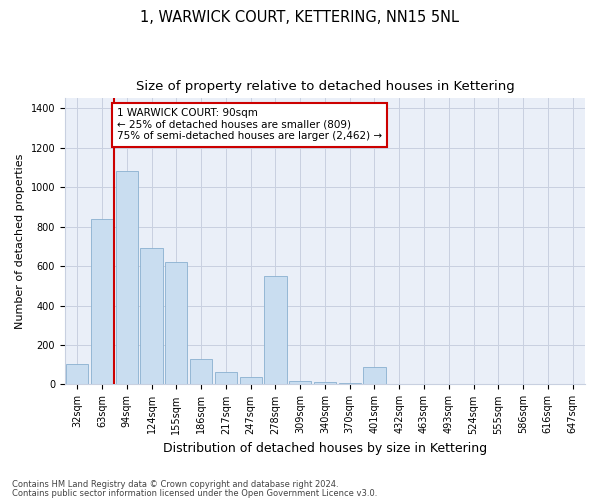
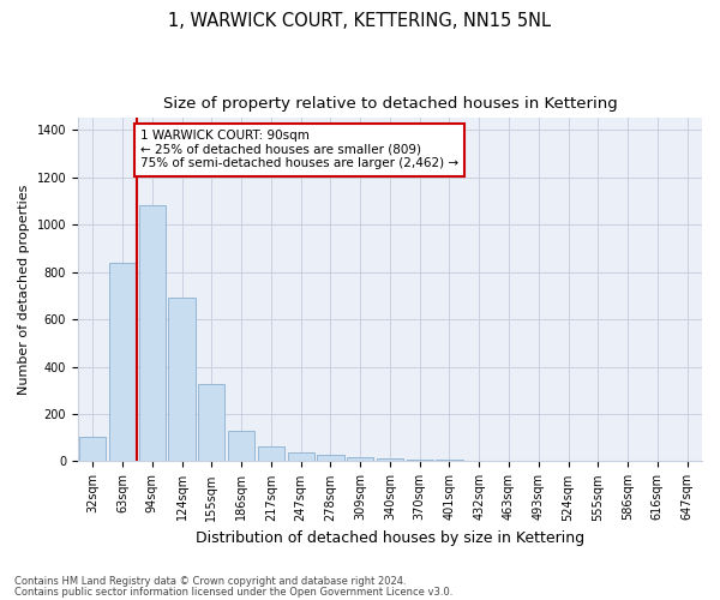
155sqm: 620 -> 320
278sqm: 550 -> 30
401sqm: 90 -> 10
